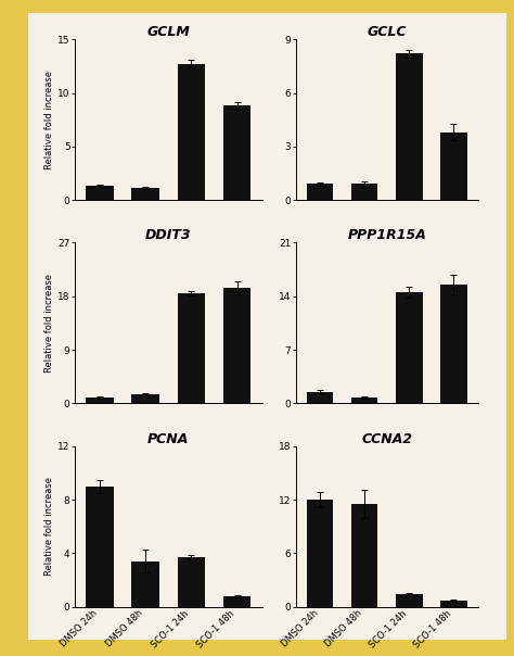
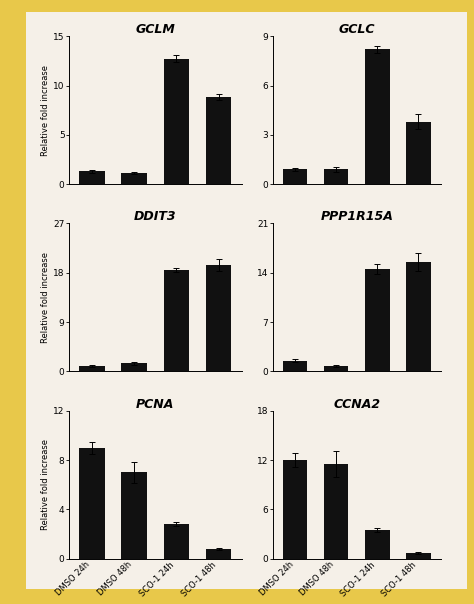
PCNA/DMSO 48h: 3.4 -> 7.0
PCNA/SCO-1 24h: 3.7 -> 2.8
CCNA2/SCO-1 24h: 1.4 -> 3.5
